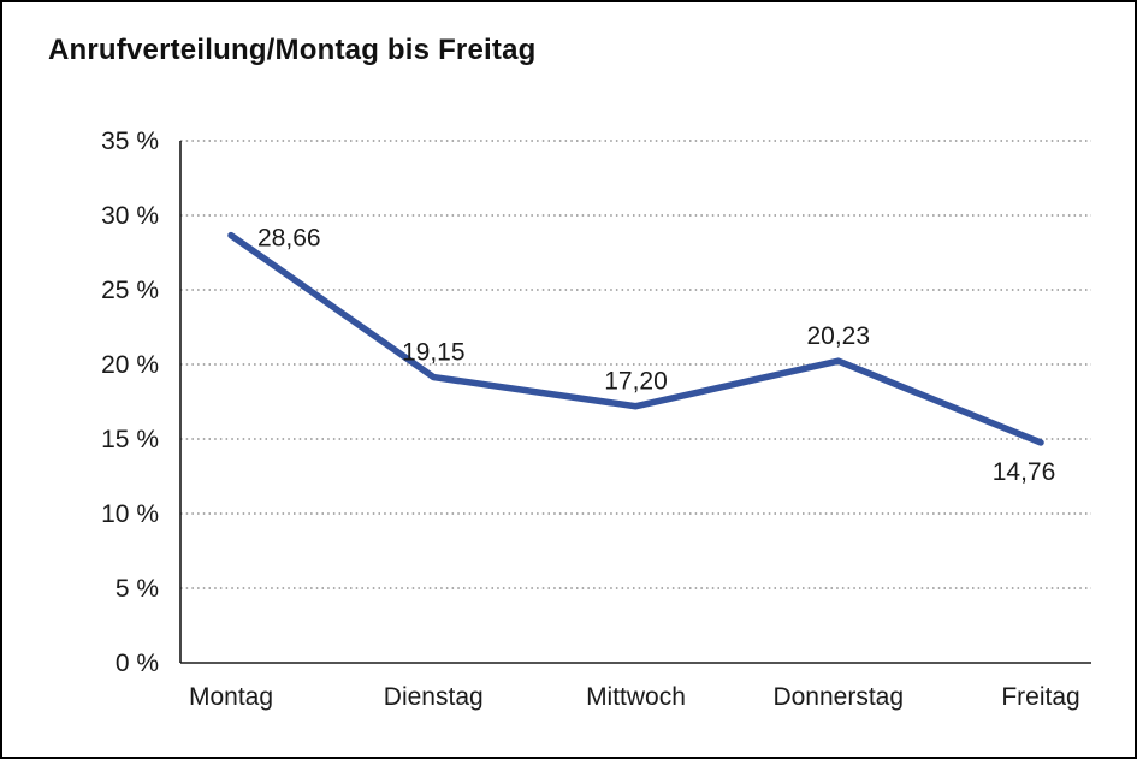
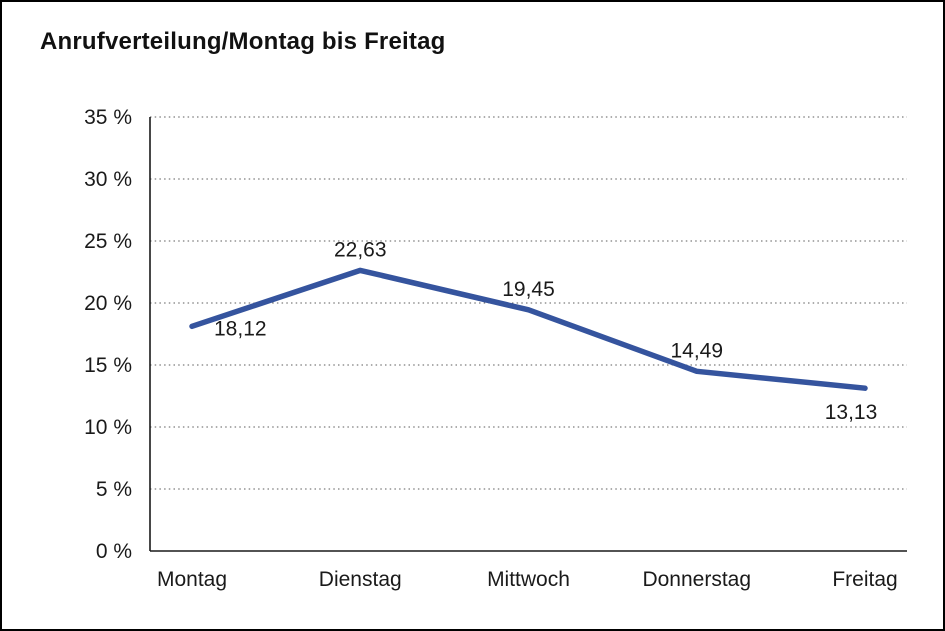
Montag: 28,66 -> 18,12
Dienstag: 19,15 -> 22,63
Mittwoch: 17,20 -> 19,45
Donnerstag: 20,23 -> 14,49
Freitag: 14,76 -> 13,13
